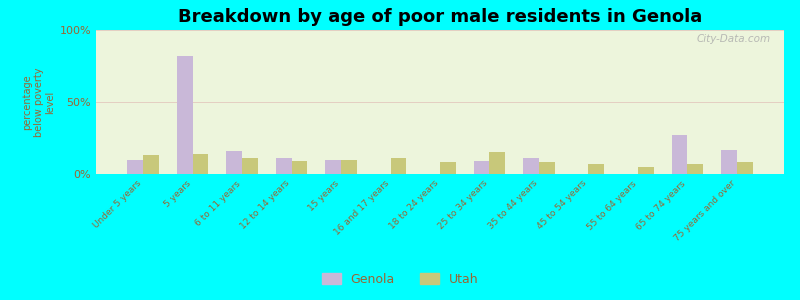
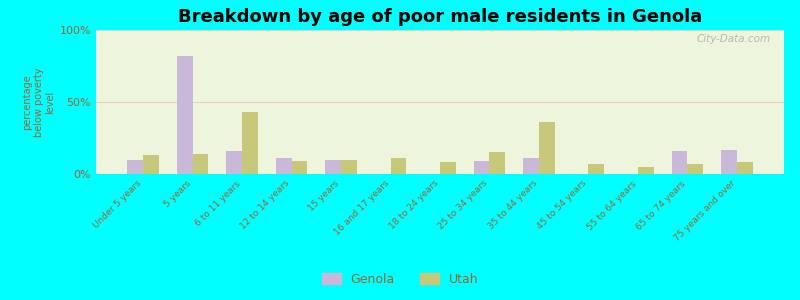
Utah/6 to 11 years: 11% -> 43%
Utah/35 to 44 years: 8% -> 36%
Genola/65 to 74 years: 27% -> 16%
